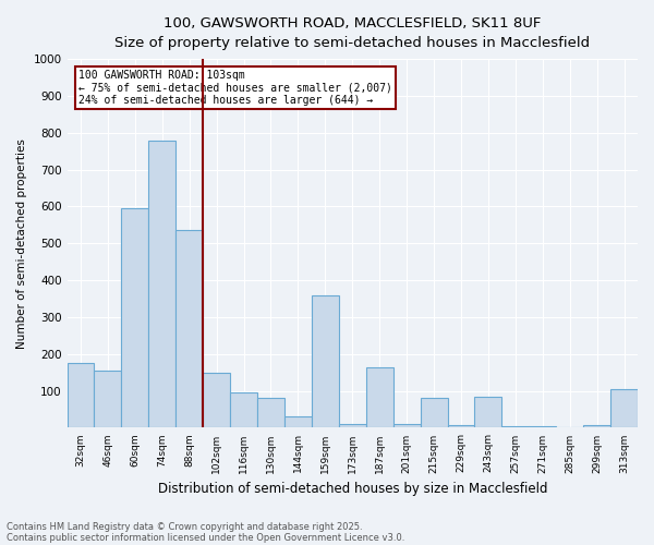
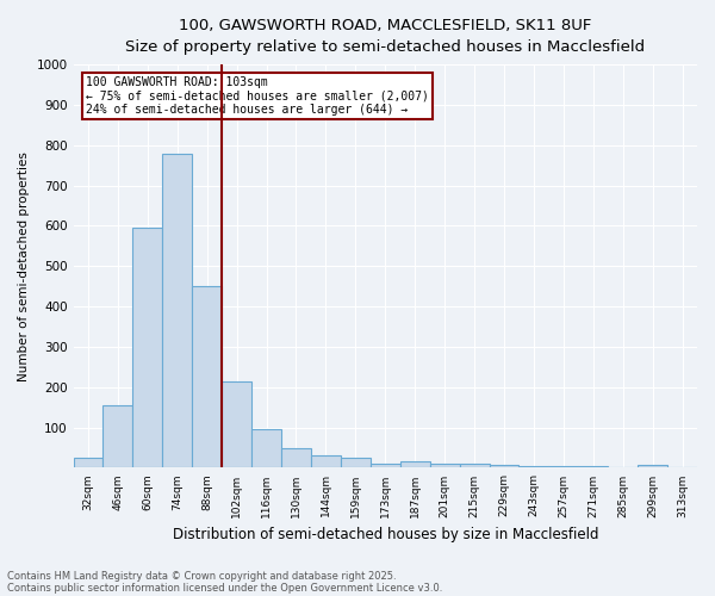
32sqm: 175 -> 25
88sqm: 535 -> 450
102sqm: 150 -> 215
130sqm: 80 -> 50
159sqm: 360 -> 25
187sqm: 165 -> 15
215sqm: 80 -> 10
243sqm: 85 -> 5
313sqm: 105 -> 2
